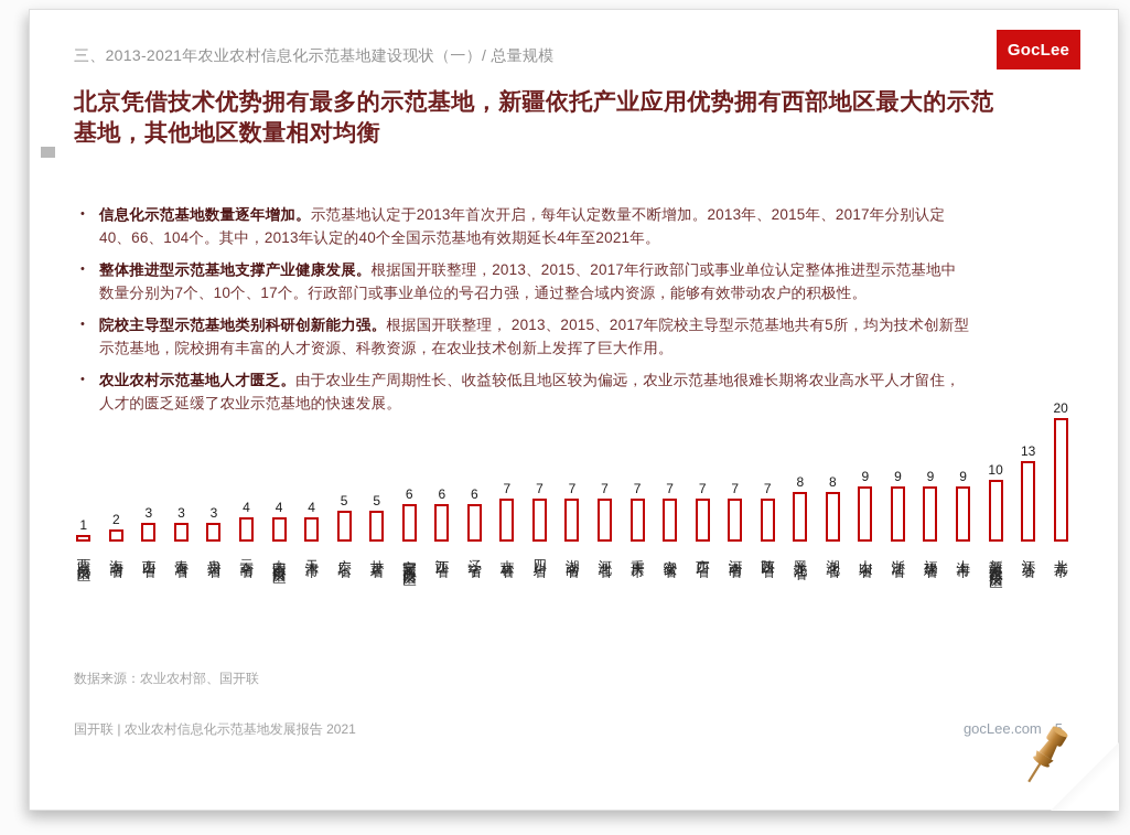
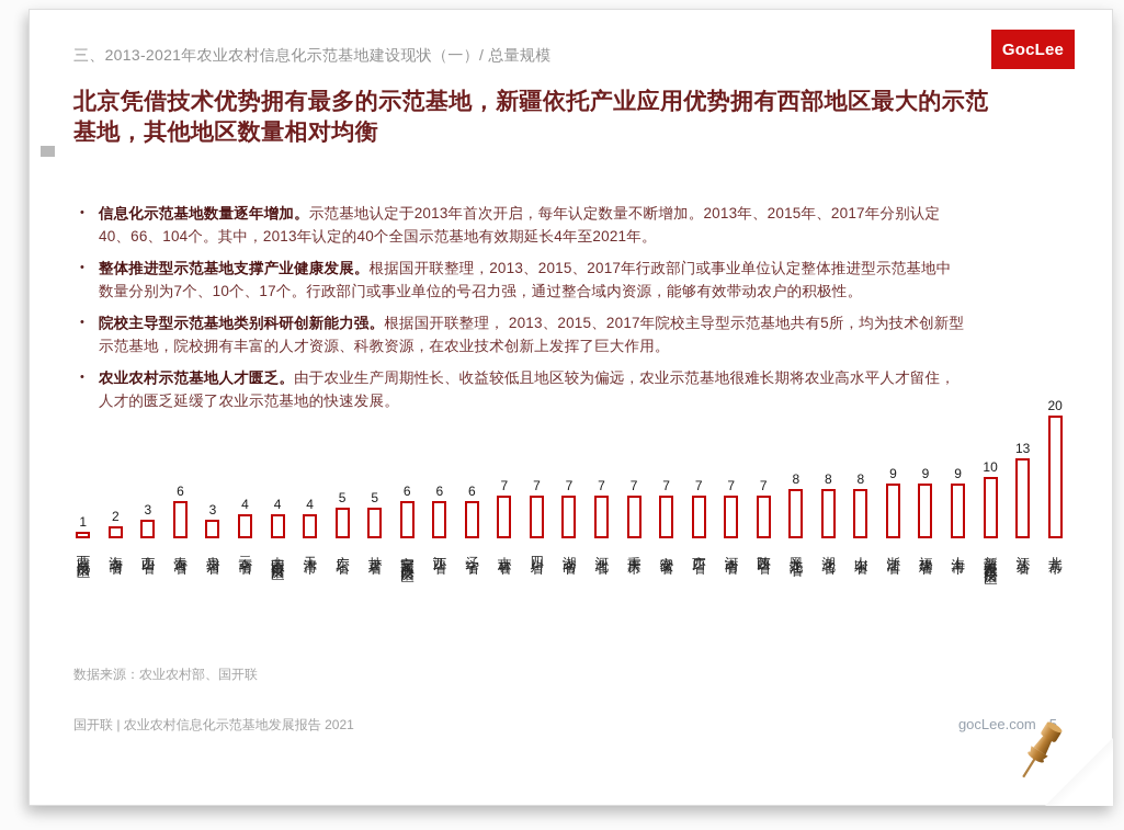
青海省: 3 -> 6
山东省: 9 -> 8
